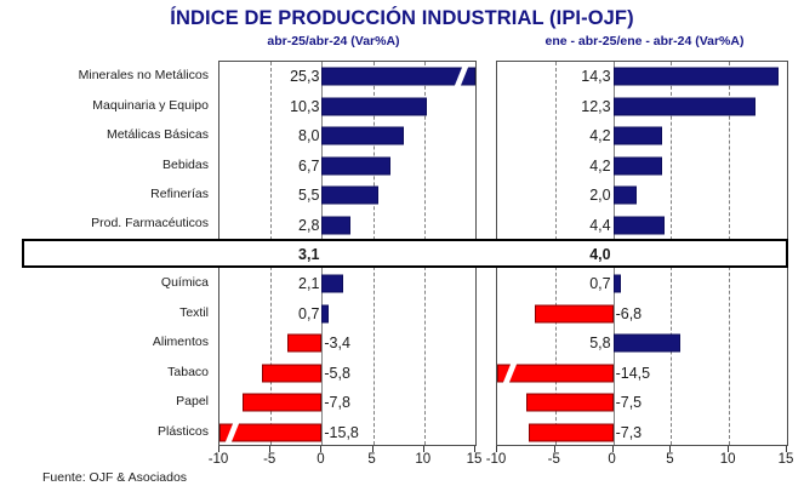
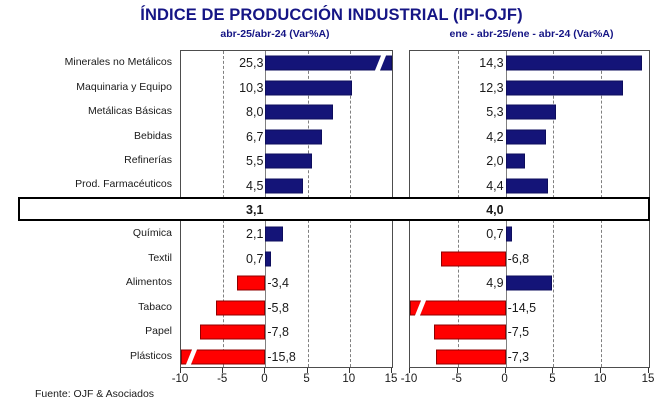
abr-25/abr-24 (Var%A)/Prod. Farmacéuticos: 2,8 -> 4,5
ene - abr-25/ene - abr-24 (Var%A)/Metálicas Básicas: 4,2 -> 5,3
ene - abr-25/ene - abr-24 (Var%A)/Alimentos: 5,8 -> 4,9
